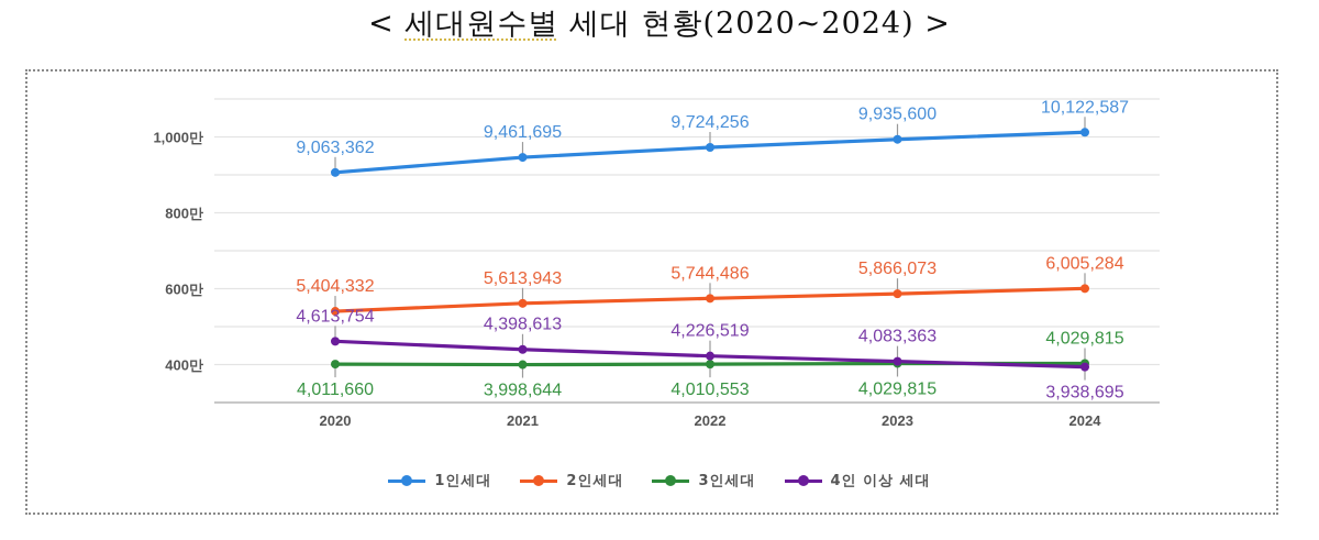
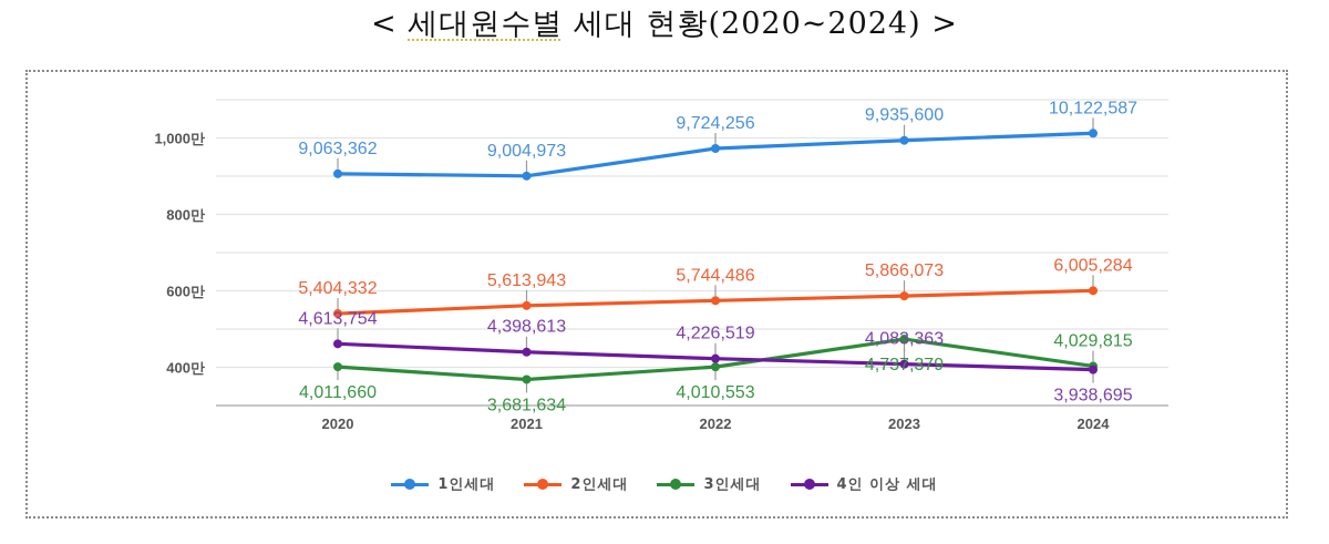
1인세대/2021: 9,461,695 -> 9,004,973
3인세대/2021: 3,998,644 -> 3,681,634
3인세대/2023: 4,029,815 -> 4,737,379
